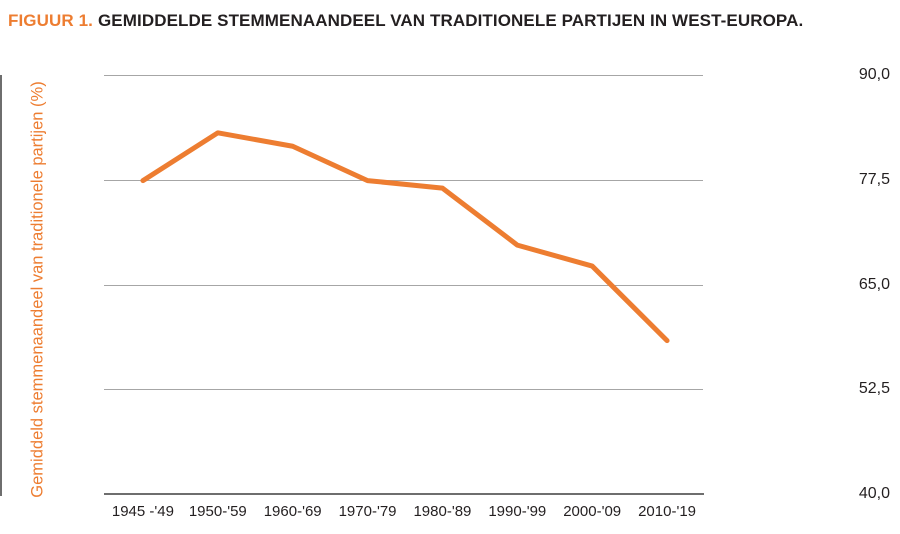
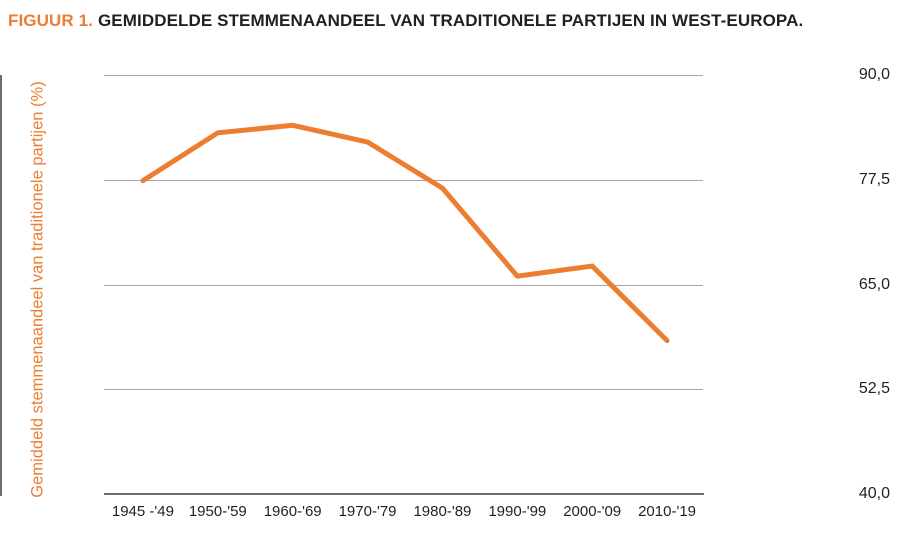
1960-'69: 82 -> 84
1970-'79: 77 -> 82
1990-'99: 70 -> 66
